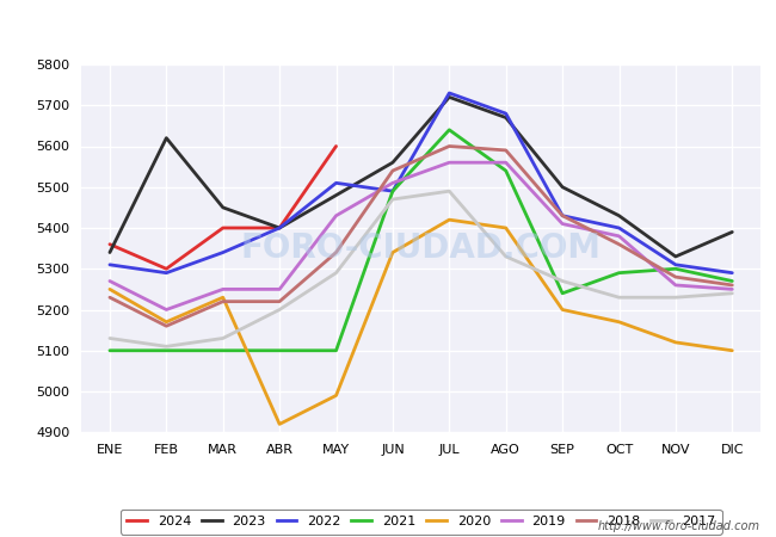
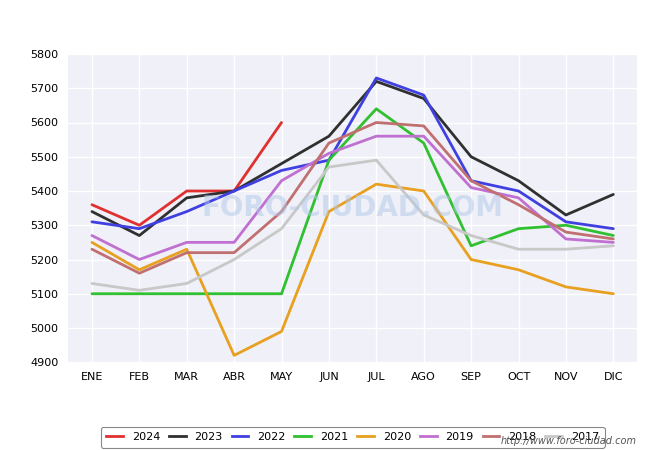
2023/FEB: 5620 -> 5270
2023/MAR: 5450 -> 5380
2022/MAY: 5510 -> 5460
